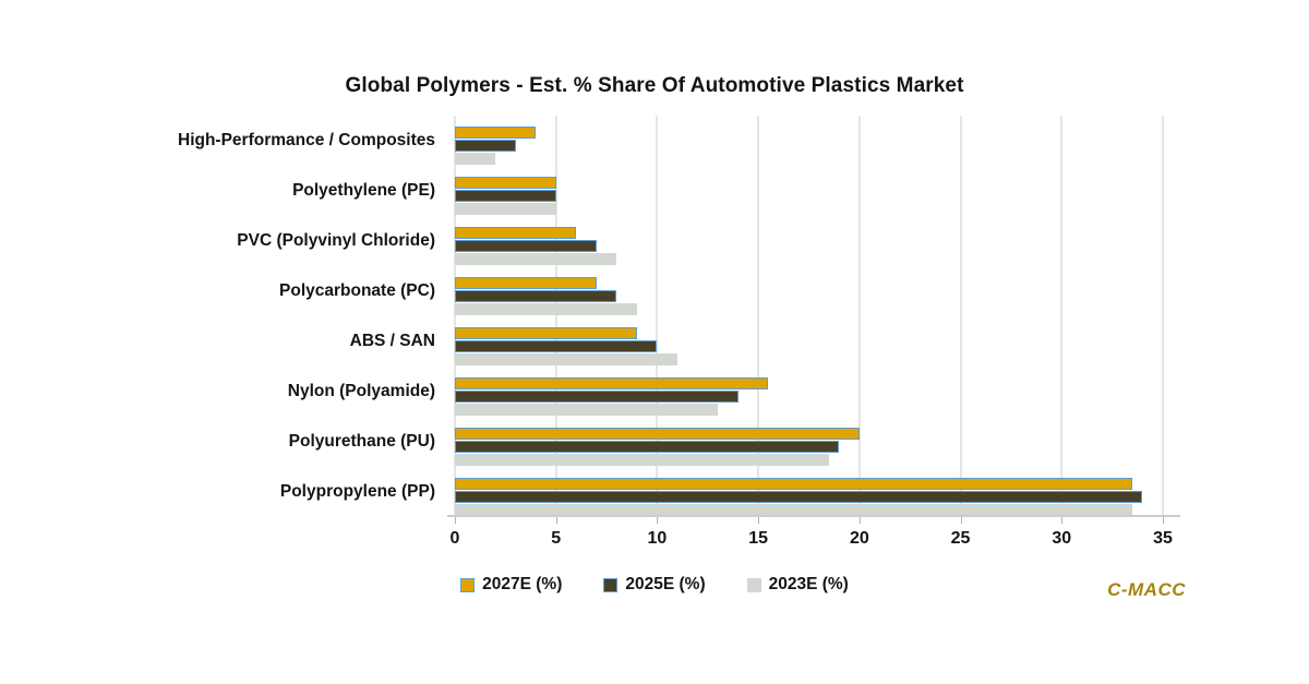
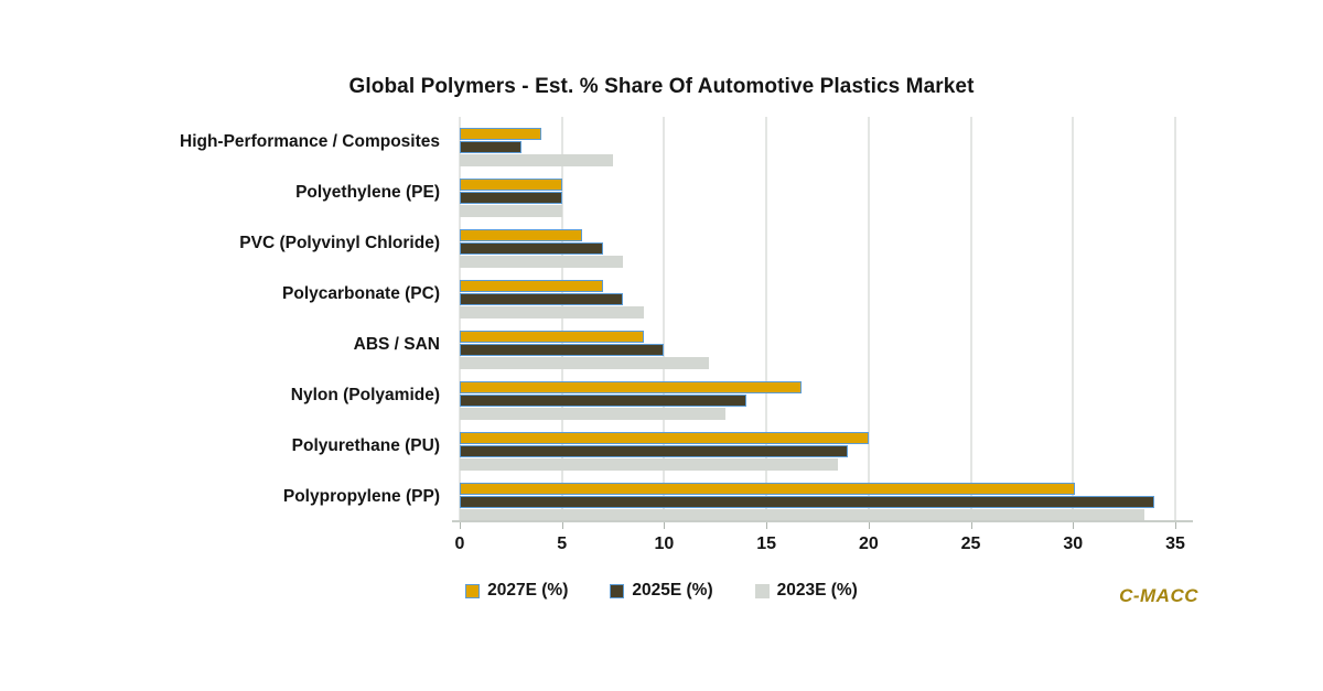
2023E (%)/High-Performance / Composites: 2.0 -> 7.5
2023E (%)/ABS / SAN: 11.0 -> 12.2
2027E (%)/Nylon (Polyamide): 15.5 -> 16.7
2027E (%)/Polypropylene (PP): 33.5 -> 30.1
